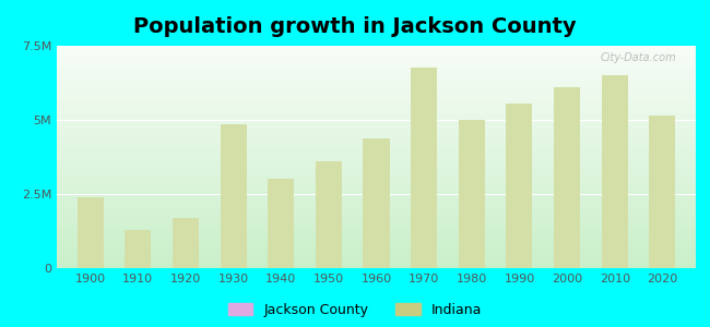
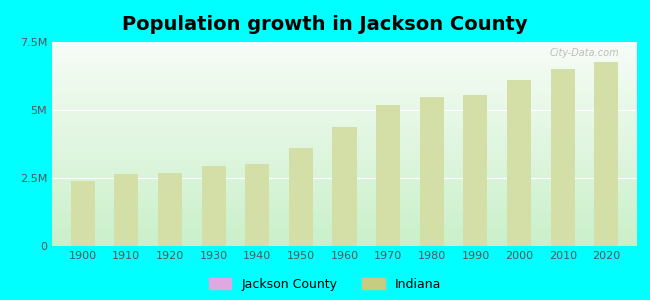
1910: 1.30M -> 2.65M
1920: 1.70M -> 2.70M
1930: 4.85M -> 2.93M
1970: 6.75M -> 5.20M
1980: 5.00M -> 5.49M
2020: 5.15M -> 6.75M
